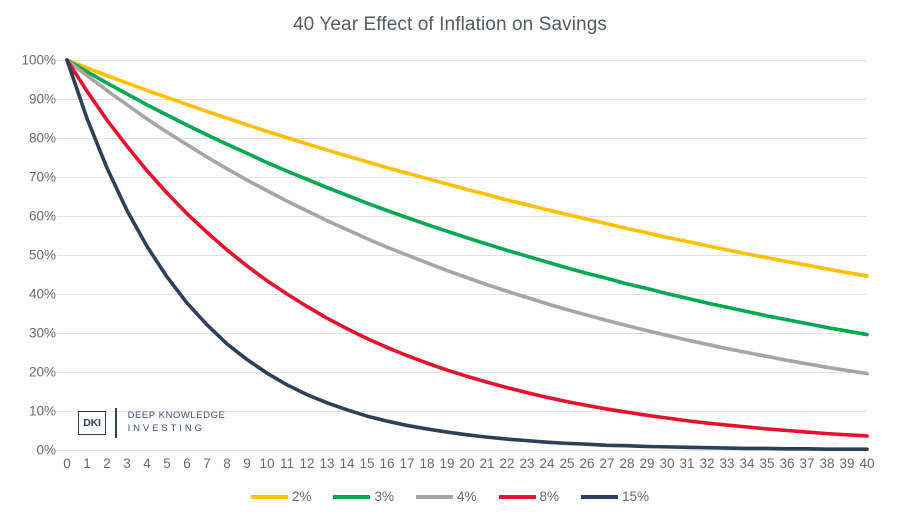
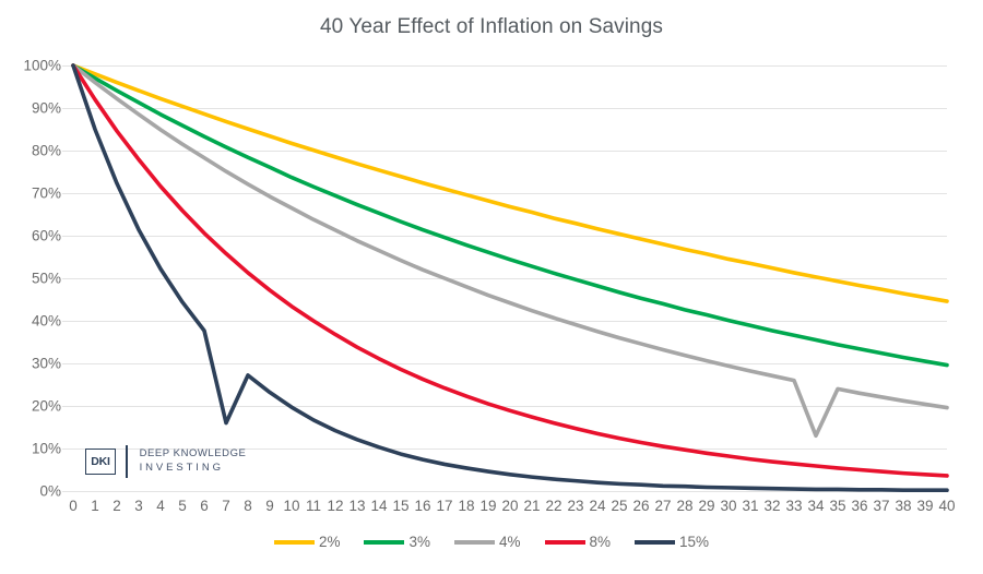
15%/7: 32% -> 16%
4%/34: 25% -> 13%
